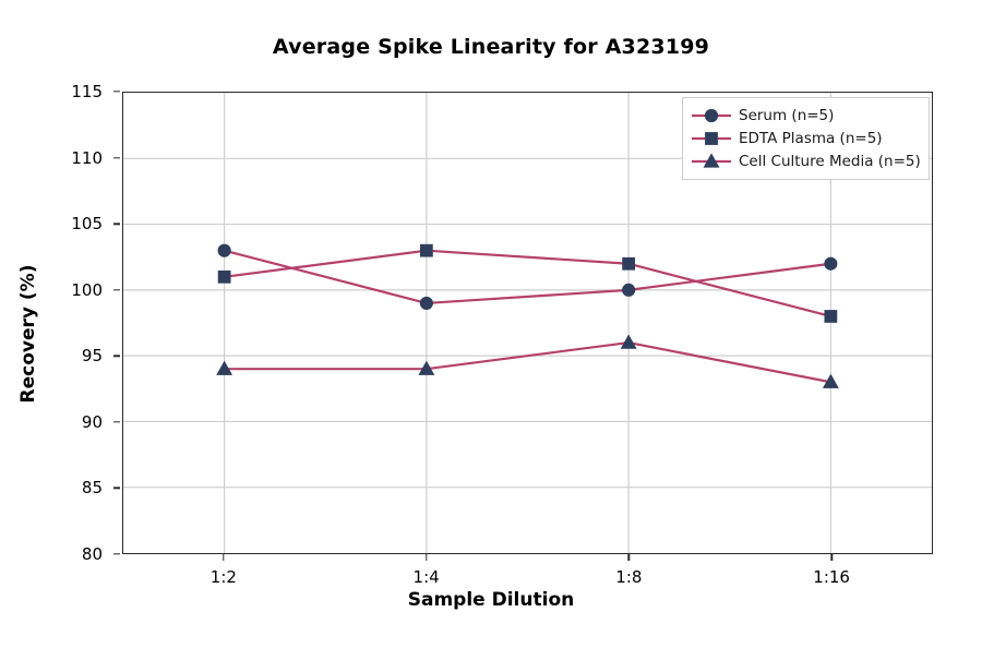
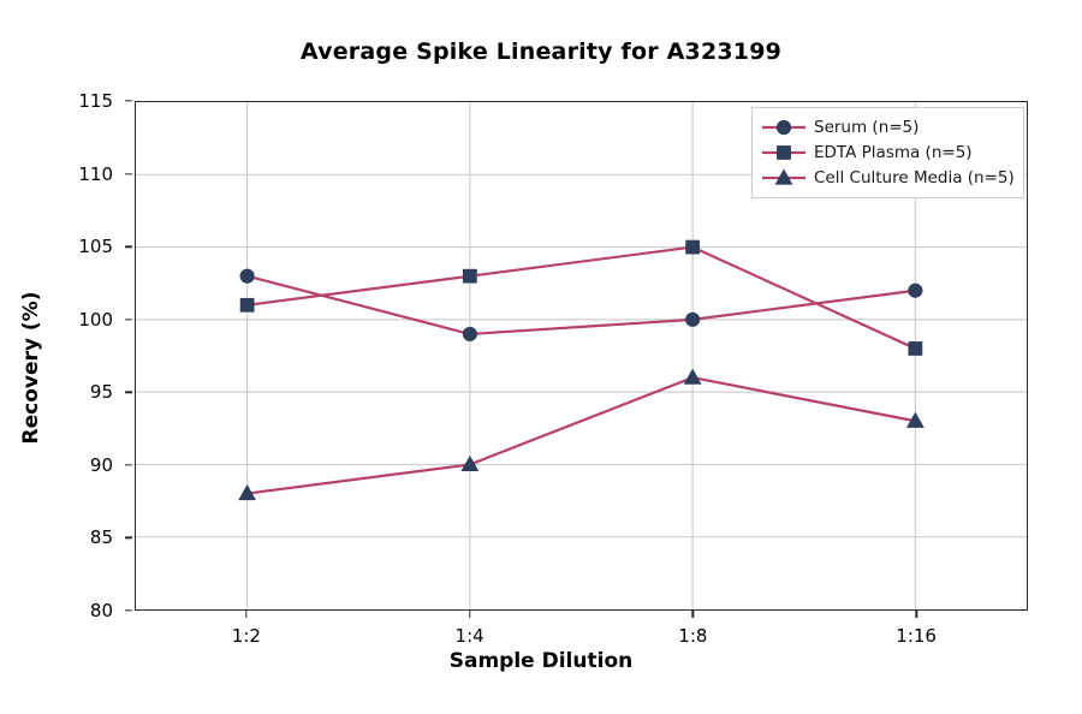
Cell Culture Media (n=5)/1:2: 94 -> 88
Cell Culture Media (n=5)/1:4: 94 -> 90
EDTA Plasma (n=5)/1:8: 102 -> 105
